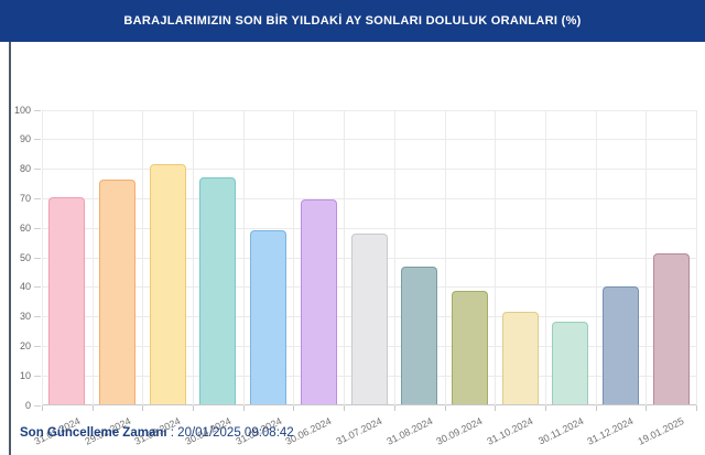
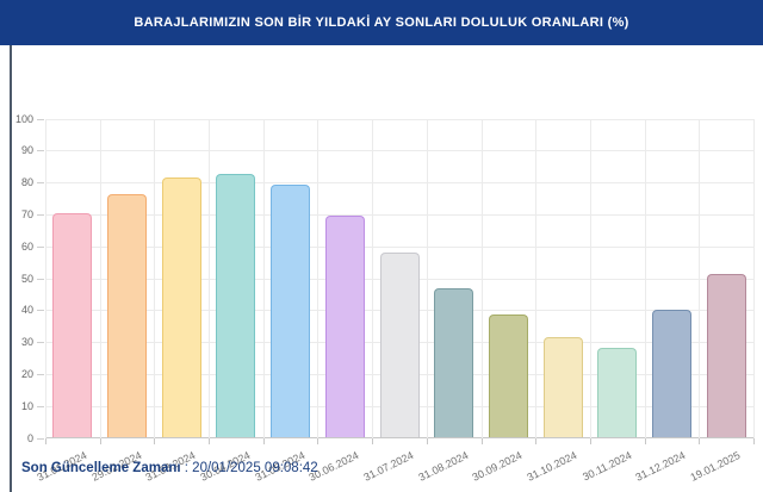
30.04.2024: 77 -> 82
31.05.2024: 59 -> 79
